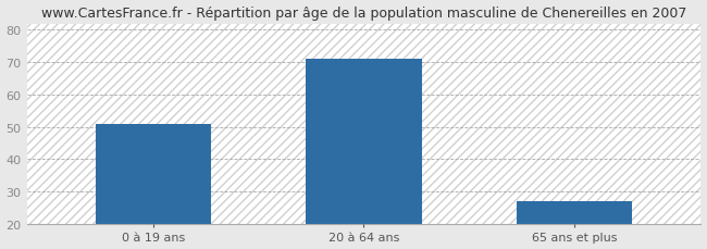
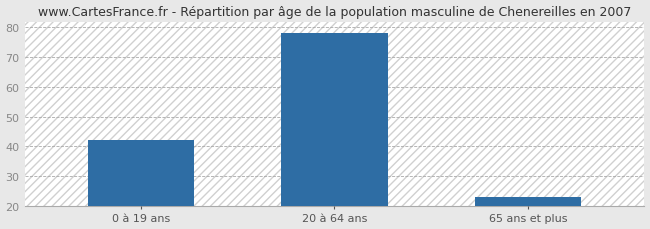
0 à 19 ans: 51 -> 42
20 à 64 ans: 71 -> 78
65 ans et plus: 27 -> 23
